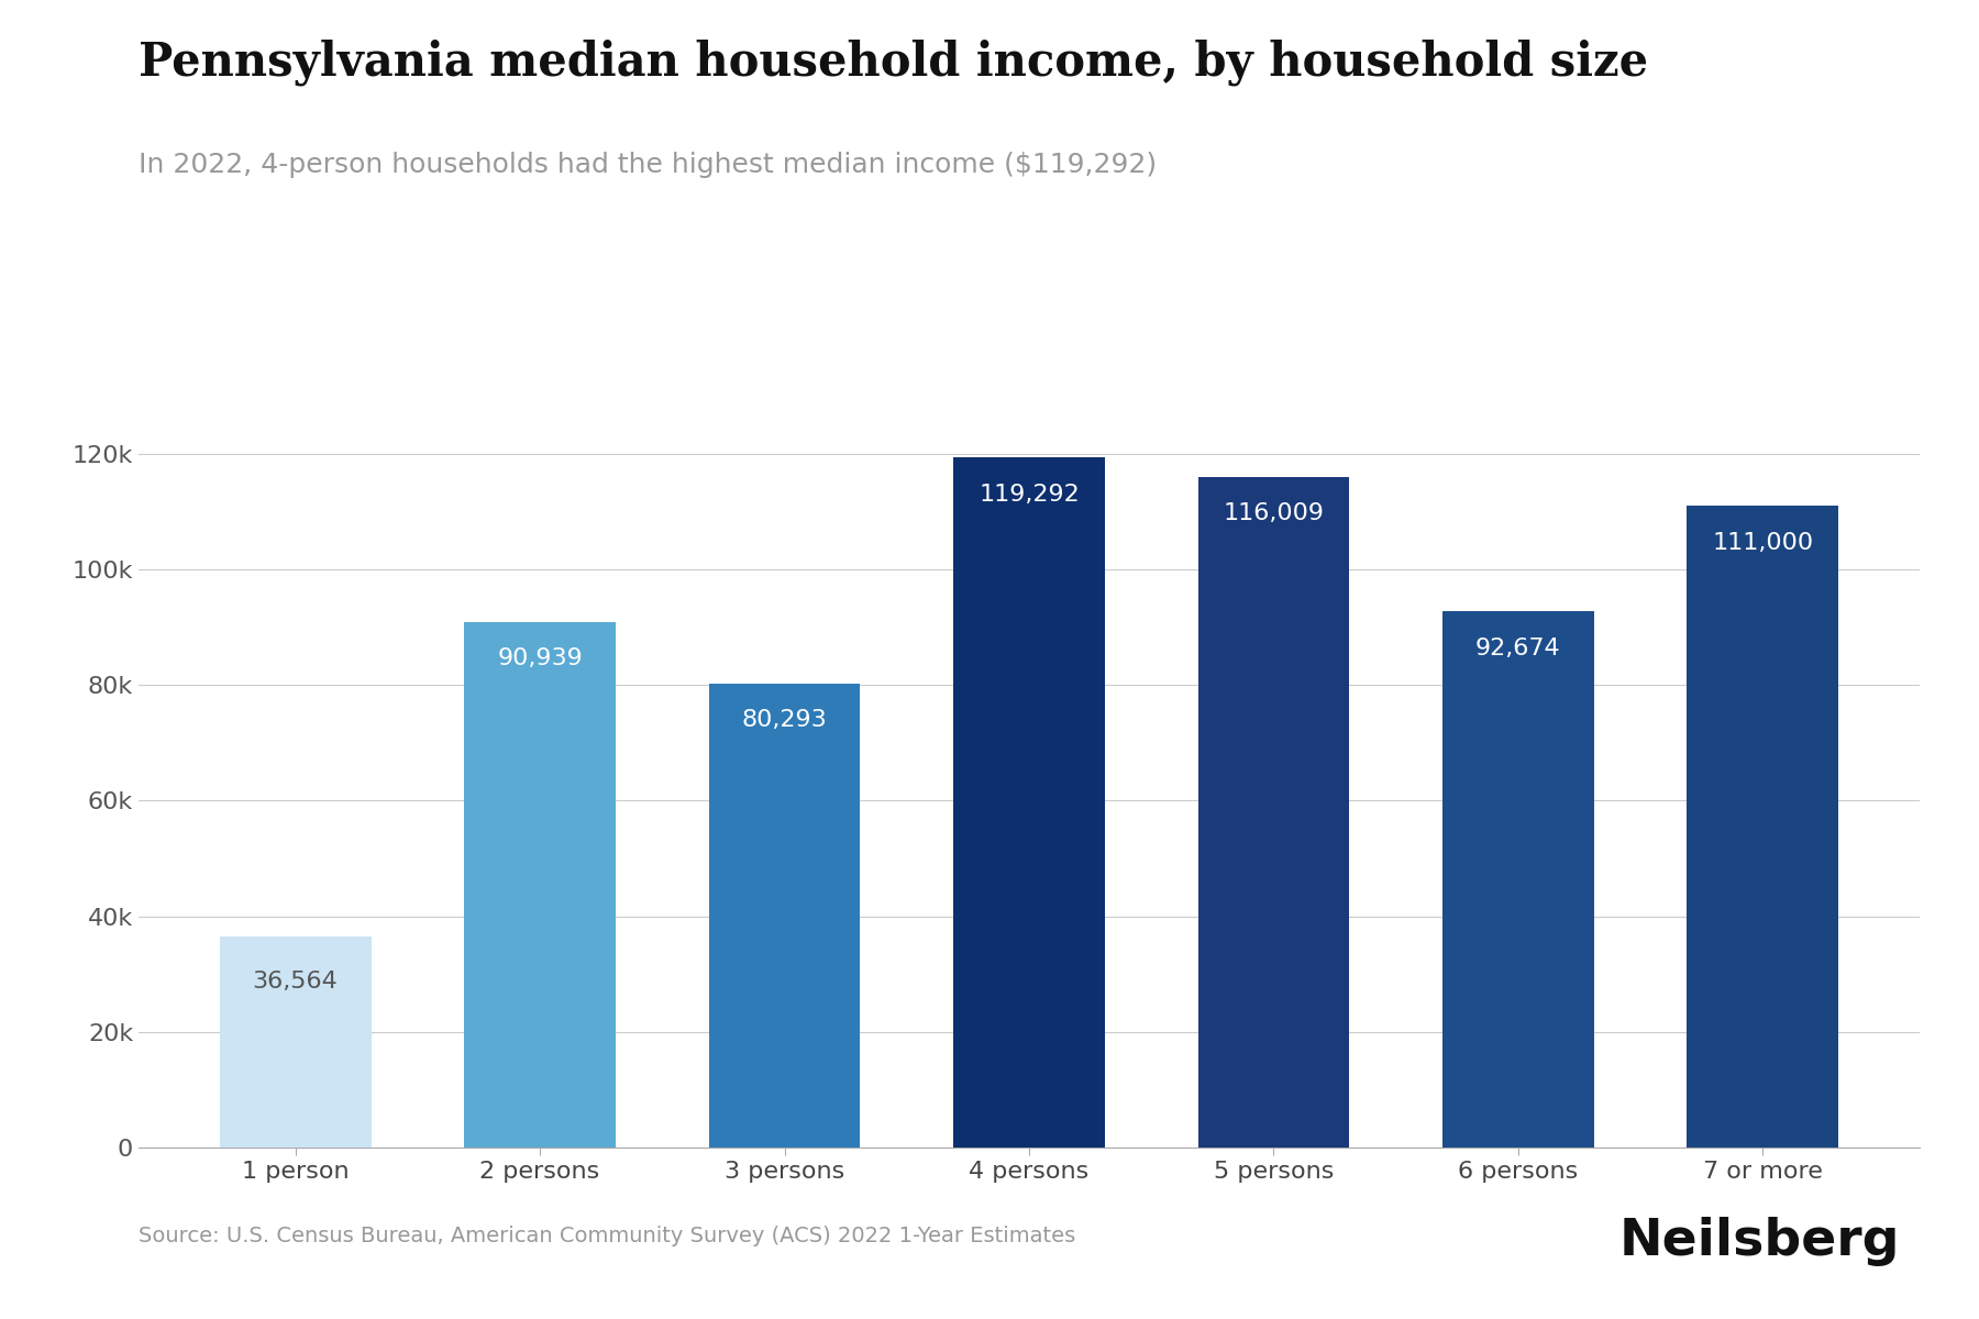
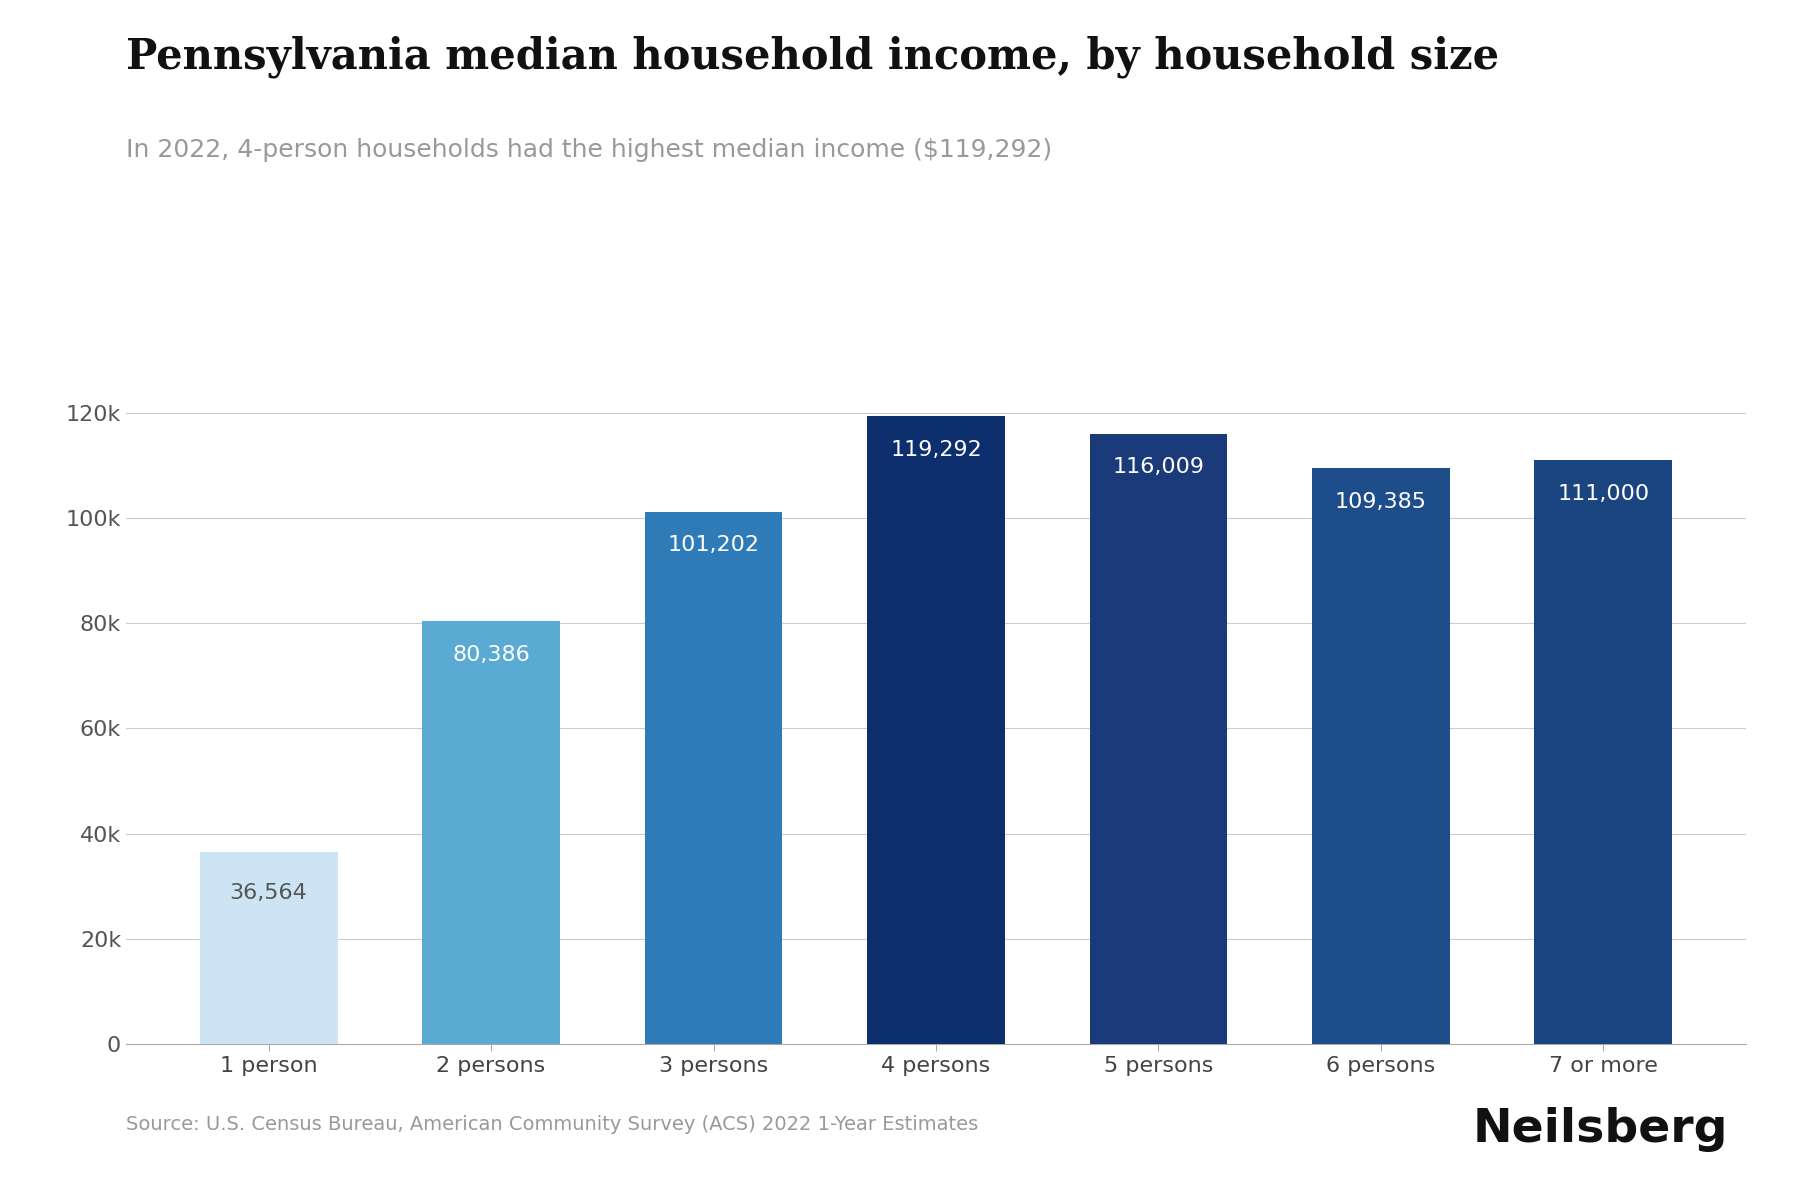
2 persons: 90,939 -> 80,386
3 persons: 80,293 -> 101,202
6 persons: 92,674 -> 109,385
